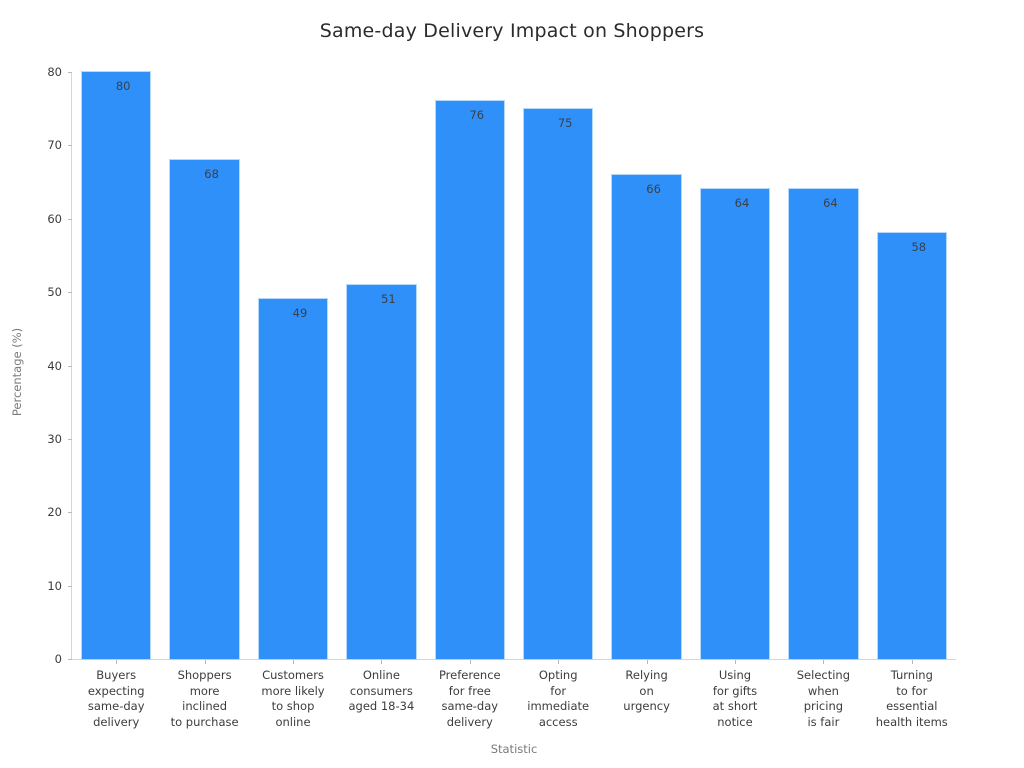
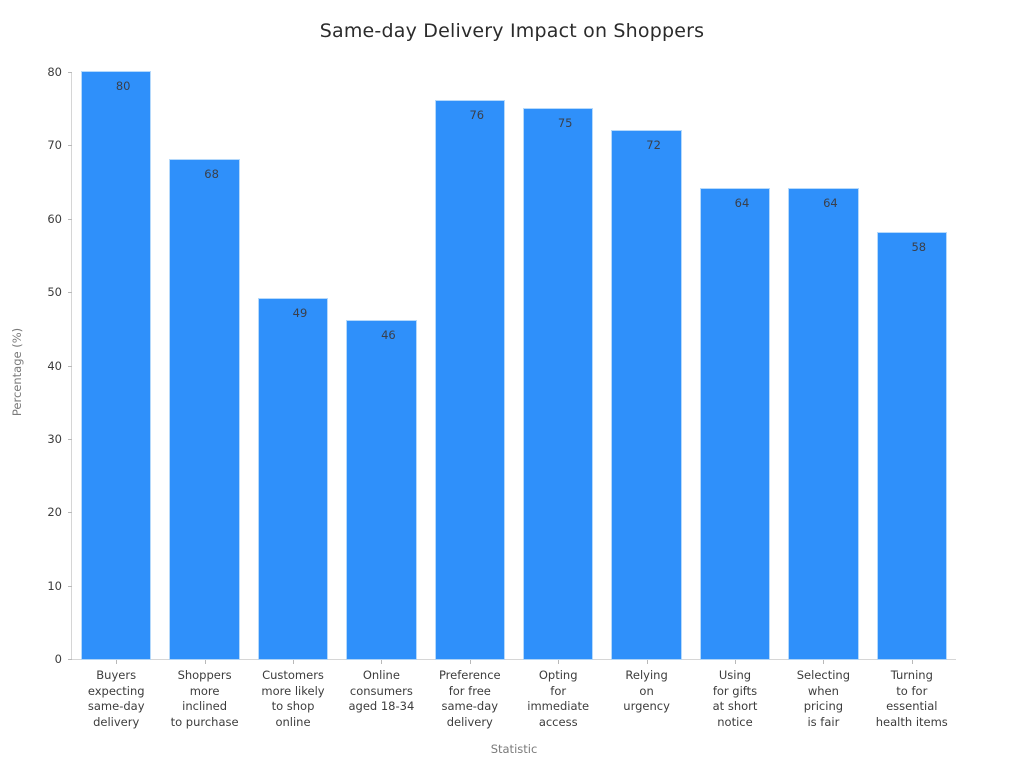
Online consumers aged 18-34: 51 -> 46
Relying on urgency: 66 -> 72
